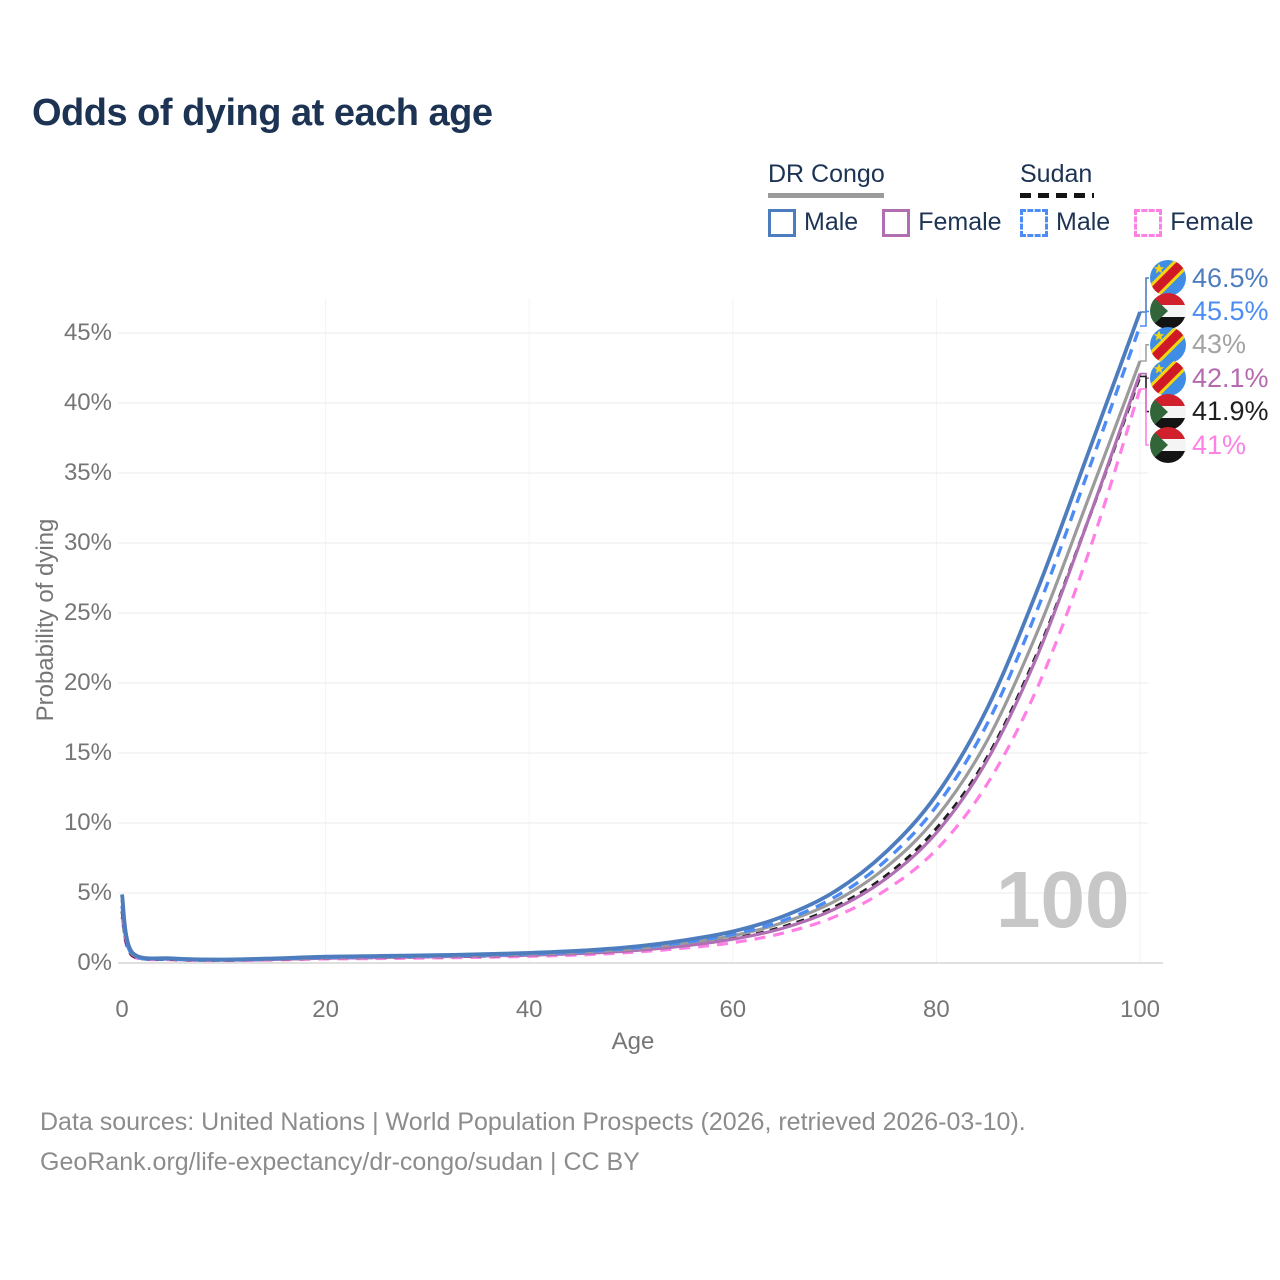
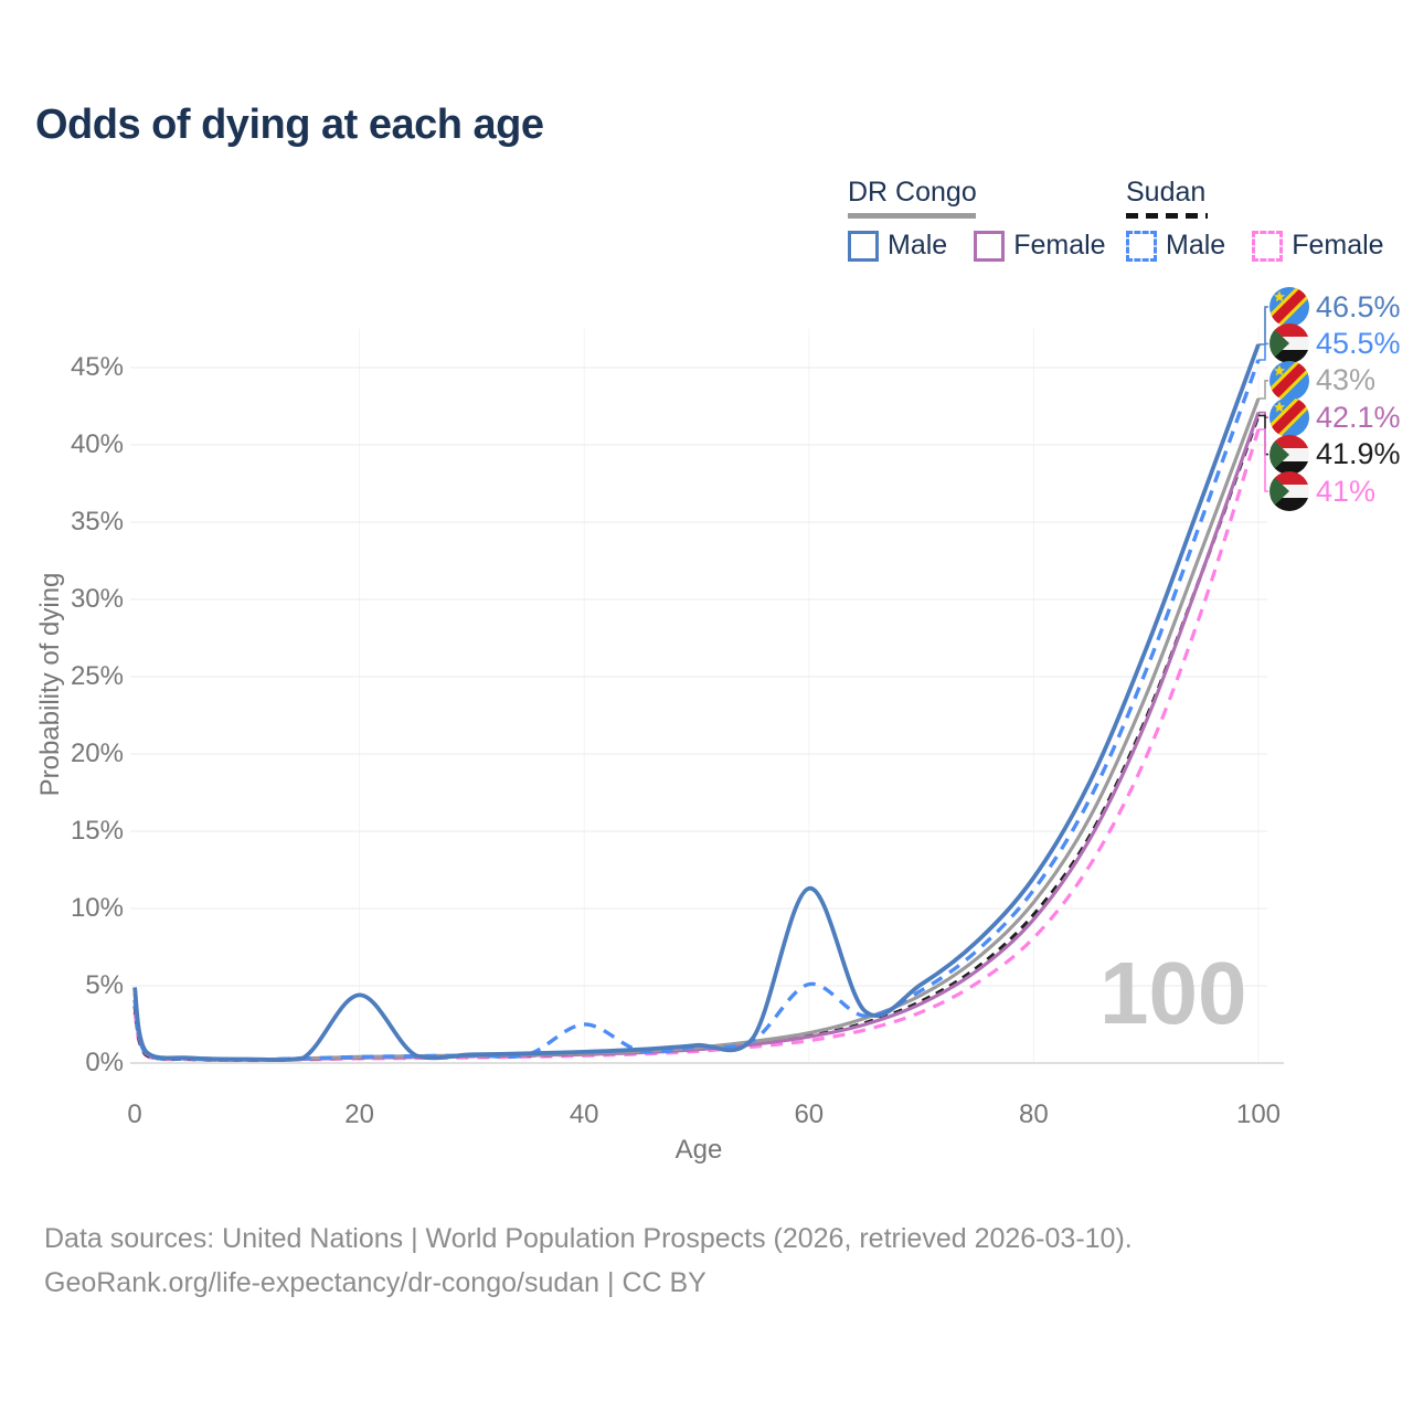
DR Congo Male/20: 0.5% -> 4.4%
Sudan Male/40: 0.7% -> 2.5%
Sudan Male/60: 2.0% -> 5.1%
DR Congo Male/60: 2.2% -> 11.3%
